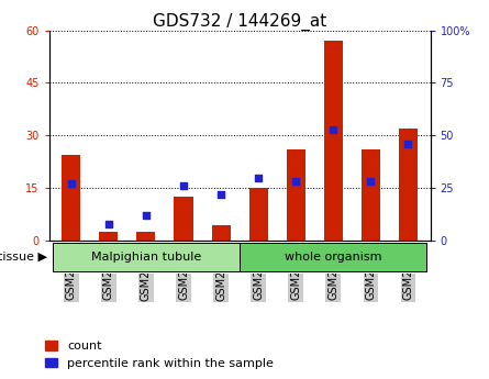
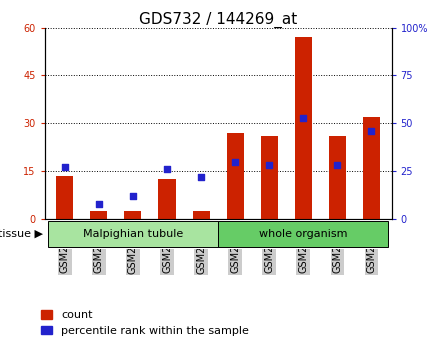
count/GSM29173: 24.5 -> 13.5
count/GSM29177: 4.5 -> 2.5
count/GSM29178: 15.0 -> 27.0
